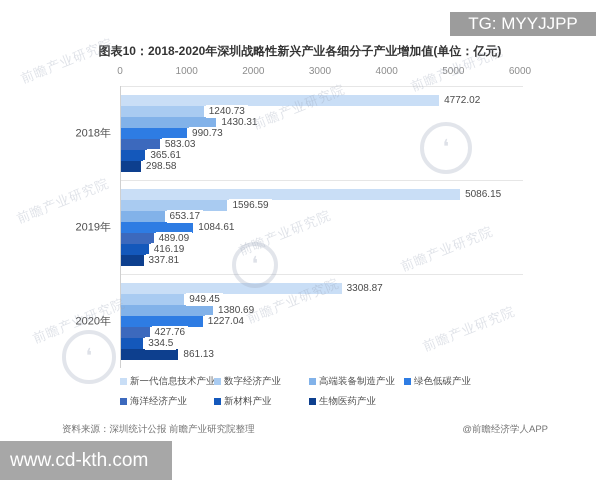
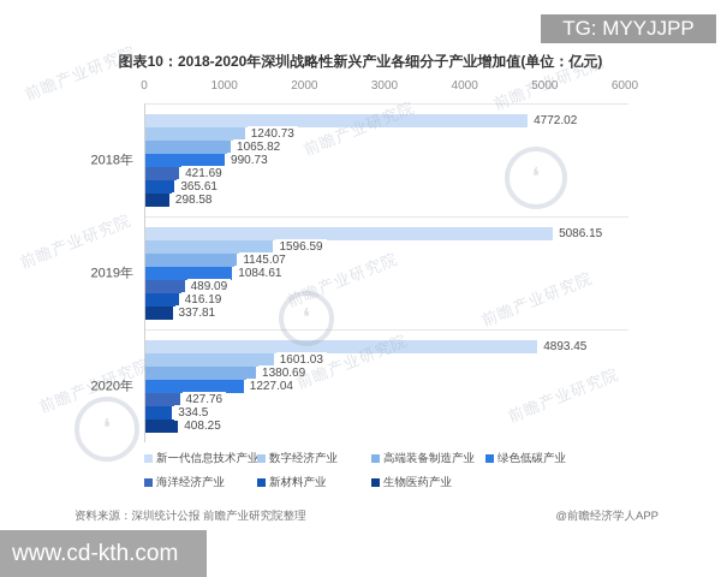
高端装备制造产业/2018年: 1430.31 -> 1065.82
海洋经济产业/2018年: 583.03 -> 421.69
高端装备制造产业/2019年: 653.17 -> 1145.07
新一代信息技术产业/2020年: 3308.87 -> 4893.45
数字经济产业/2020年: 949.45 -> 1601.03
生物医药产业/2020年: 861.13 -> 408.25
